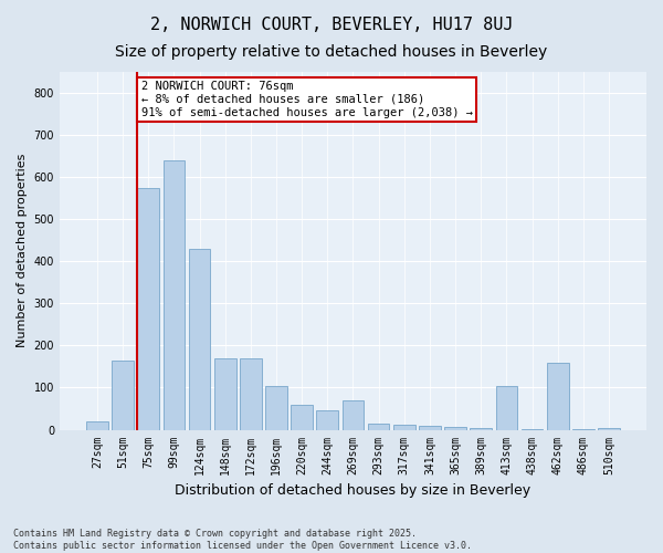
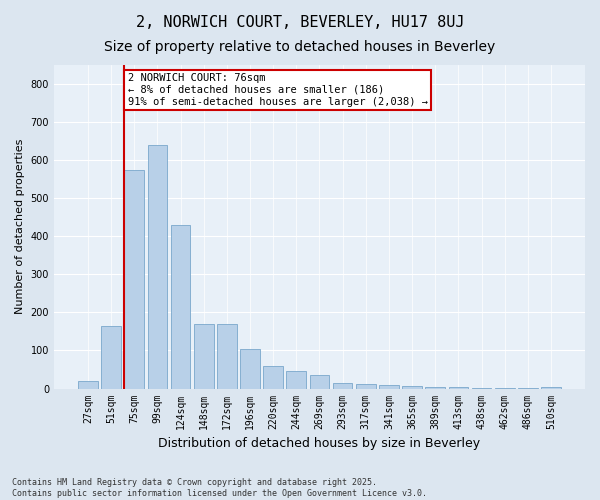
269sqm: 70 -> 35
413sqm: 105 -> 4
462sqm: 160 -> 1
